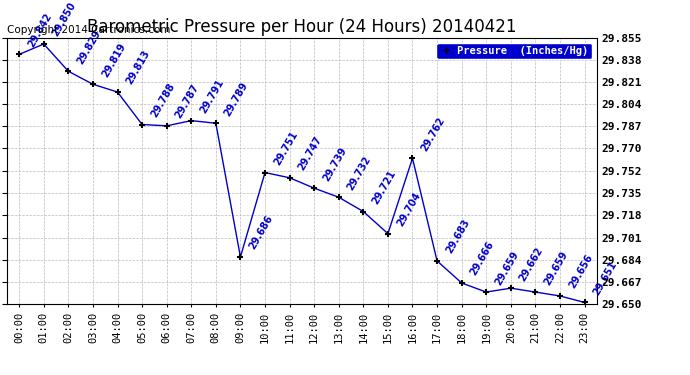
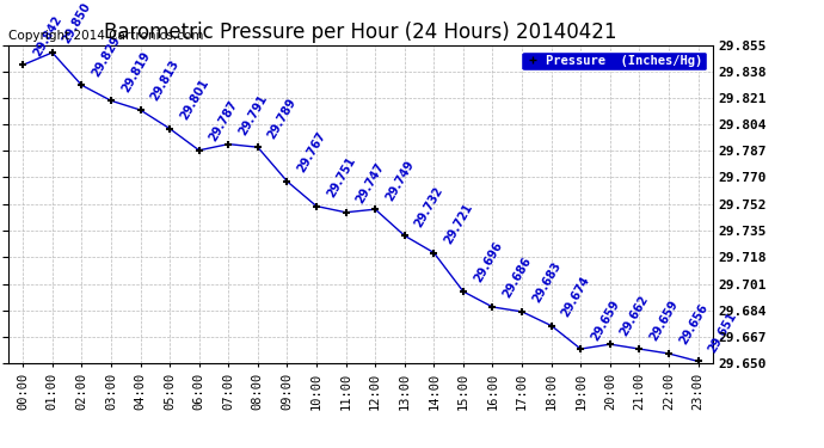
05:00: 29.788 -> 29.801
09:00: 29.686 -> 29.767
12:00: 29.739 -> 29.749
15:00: 29.704 -> 29.696
16:00: 29.762 -> 29.686
18:00: 29.666 -> 29.674
